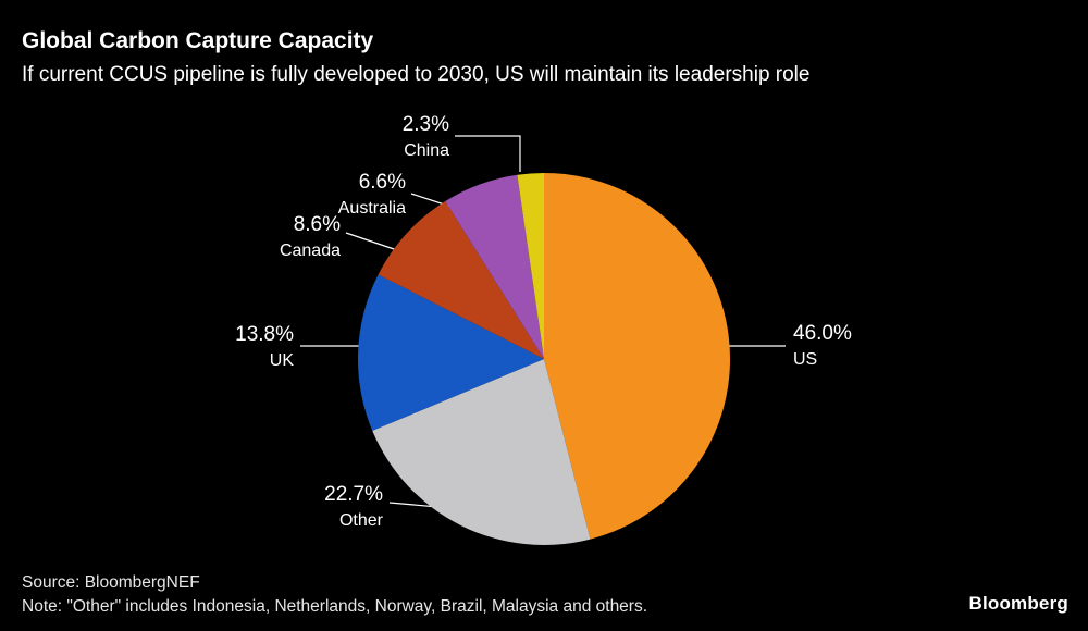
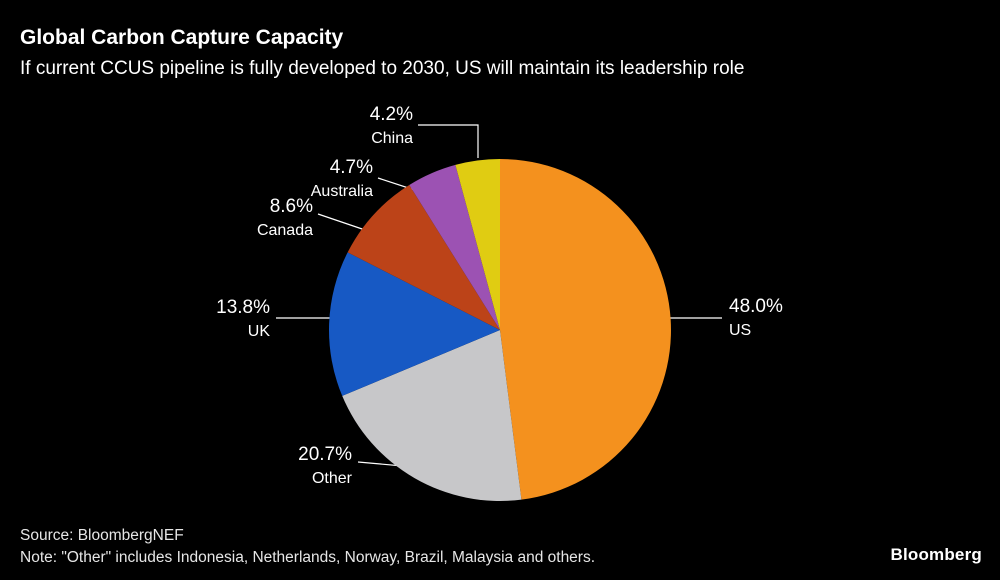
US: 46.0% -> 48.0%
Other: 22.7% -> 20.7%
Australia: 6.6% -> 4.7%
China: 2.3% -> 4.2%
